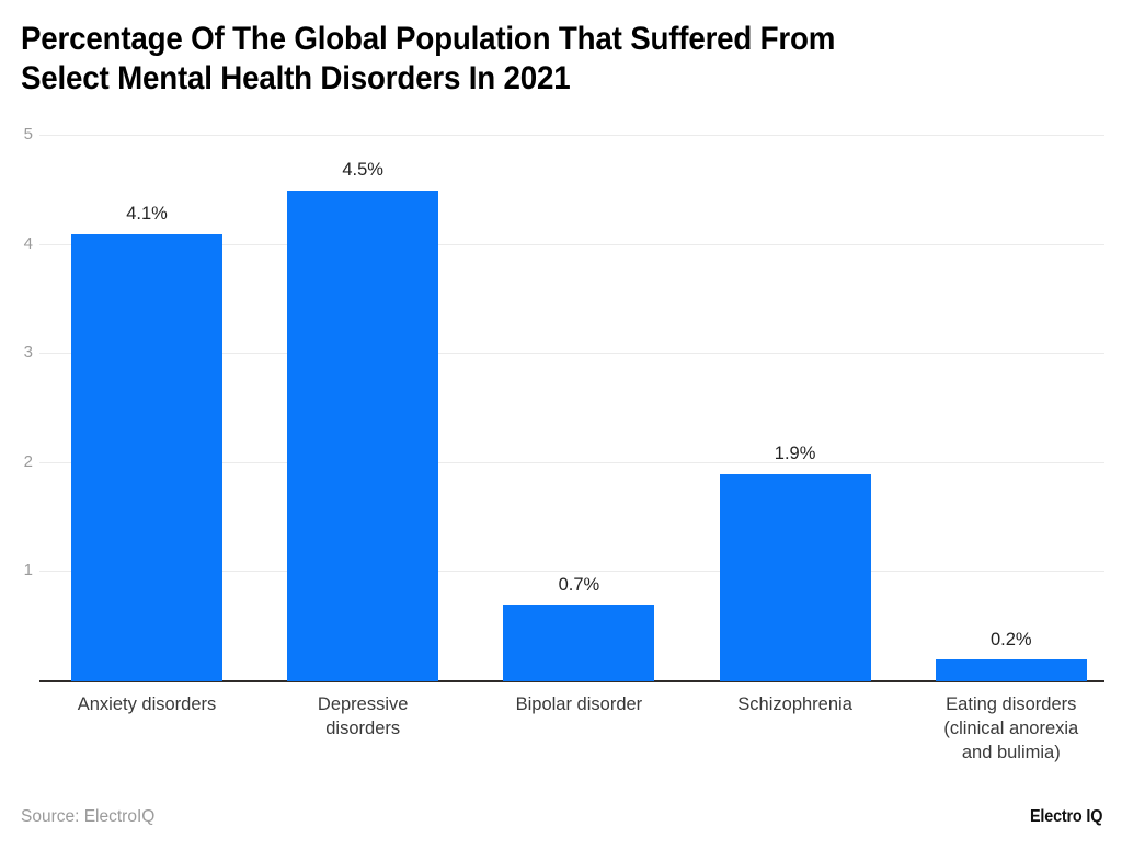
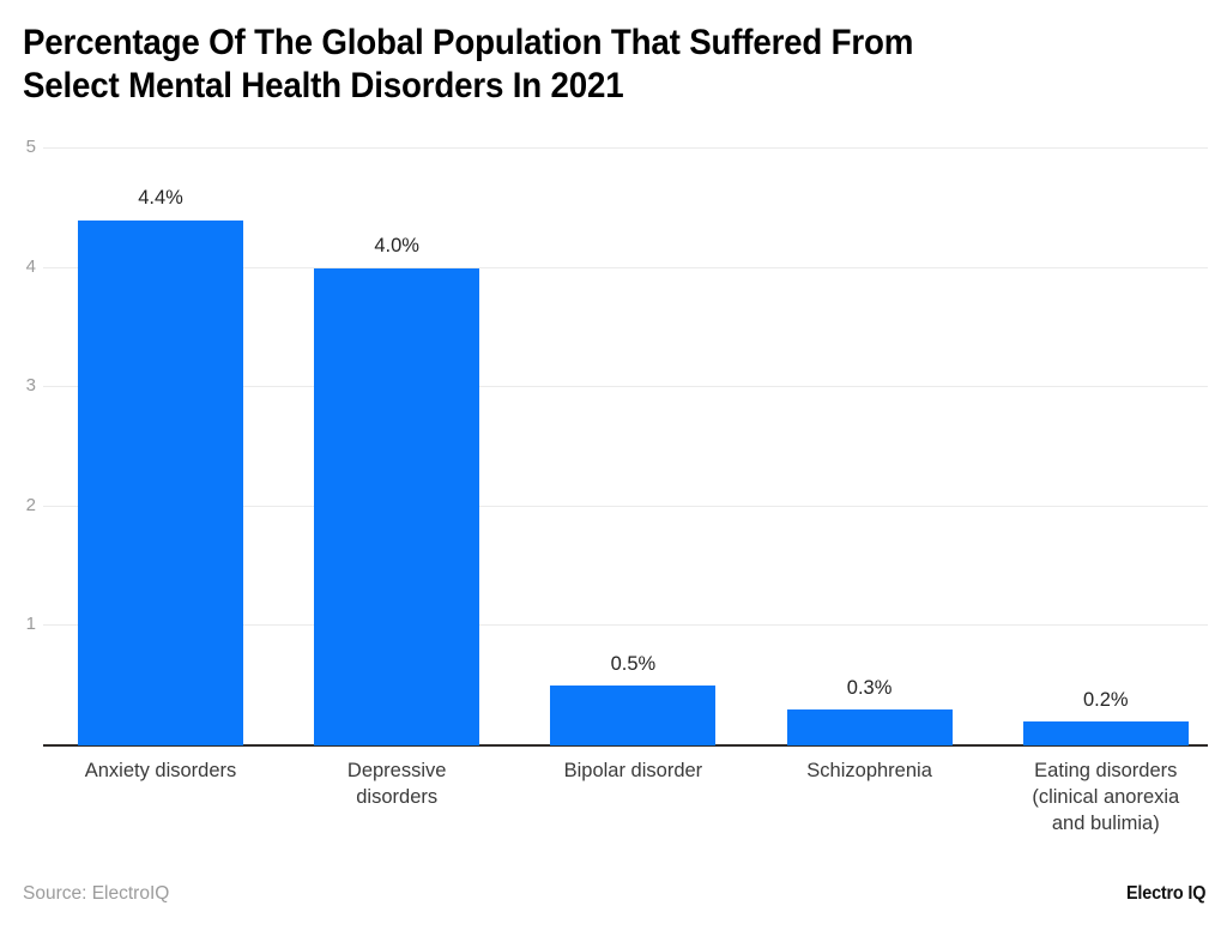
Anxiety disorders: 4.1% -> 4.4%
Depressive disorders: 4.5% -> 4.0%
Bipolar disorder: 0.7% -> 0.5%
Schizophrenia: 1.9% -> 0.3%
